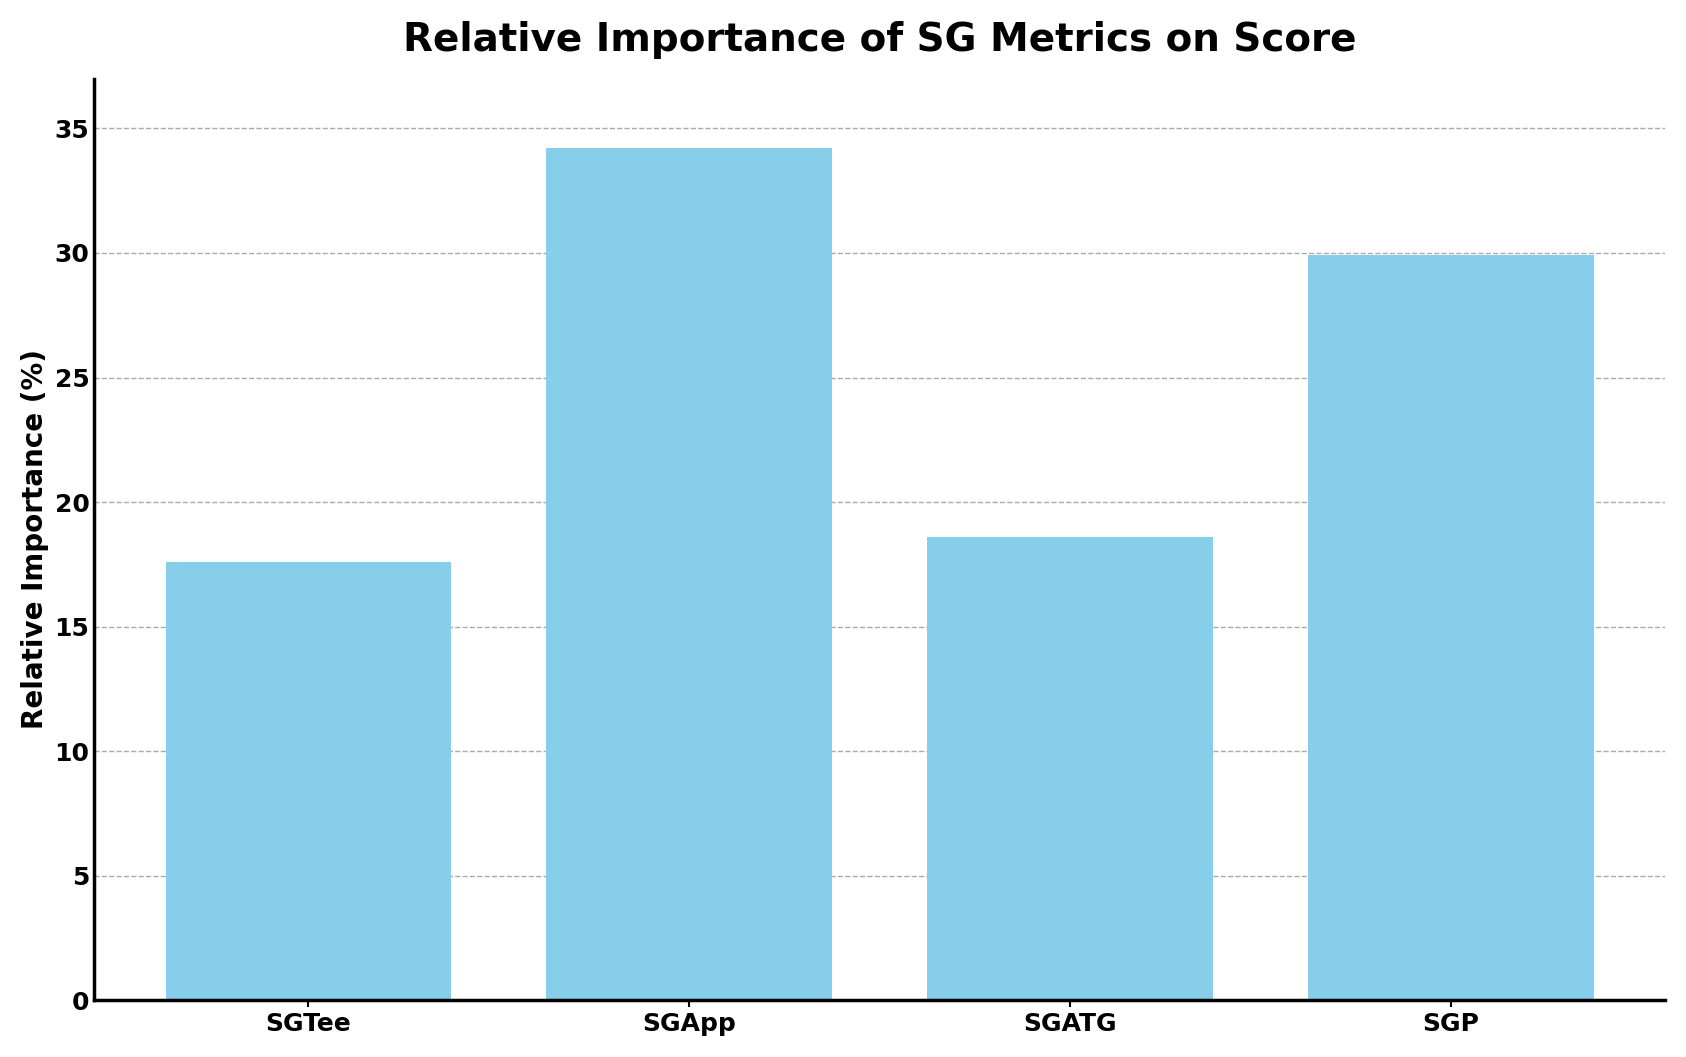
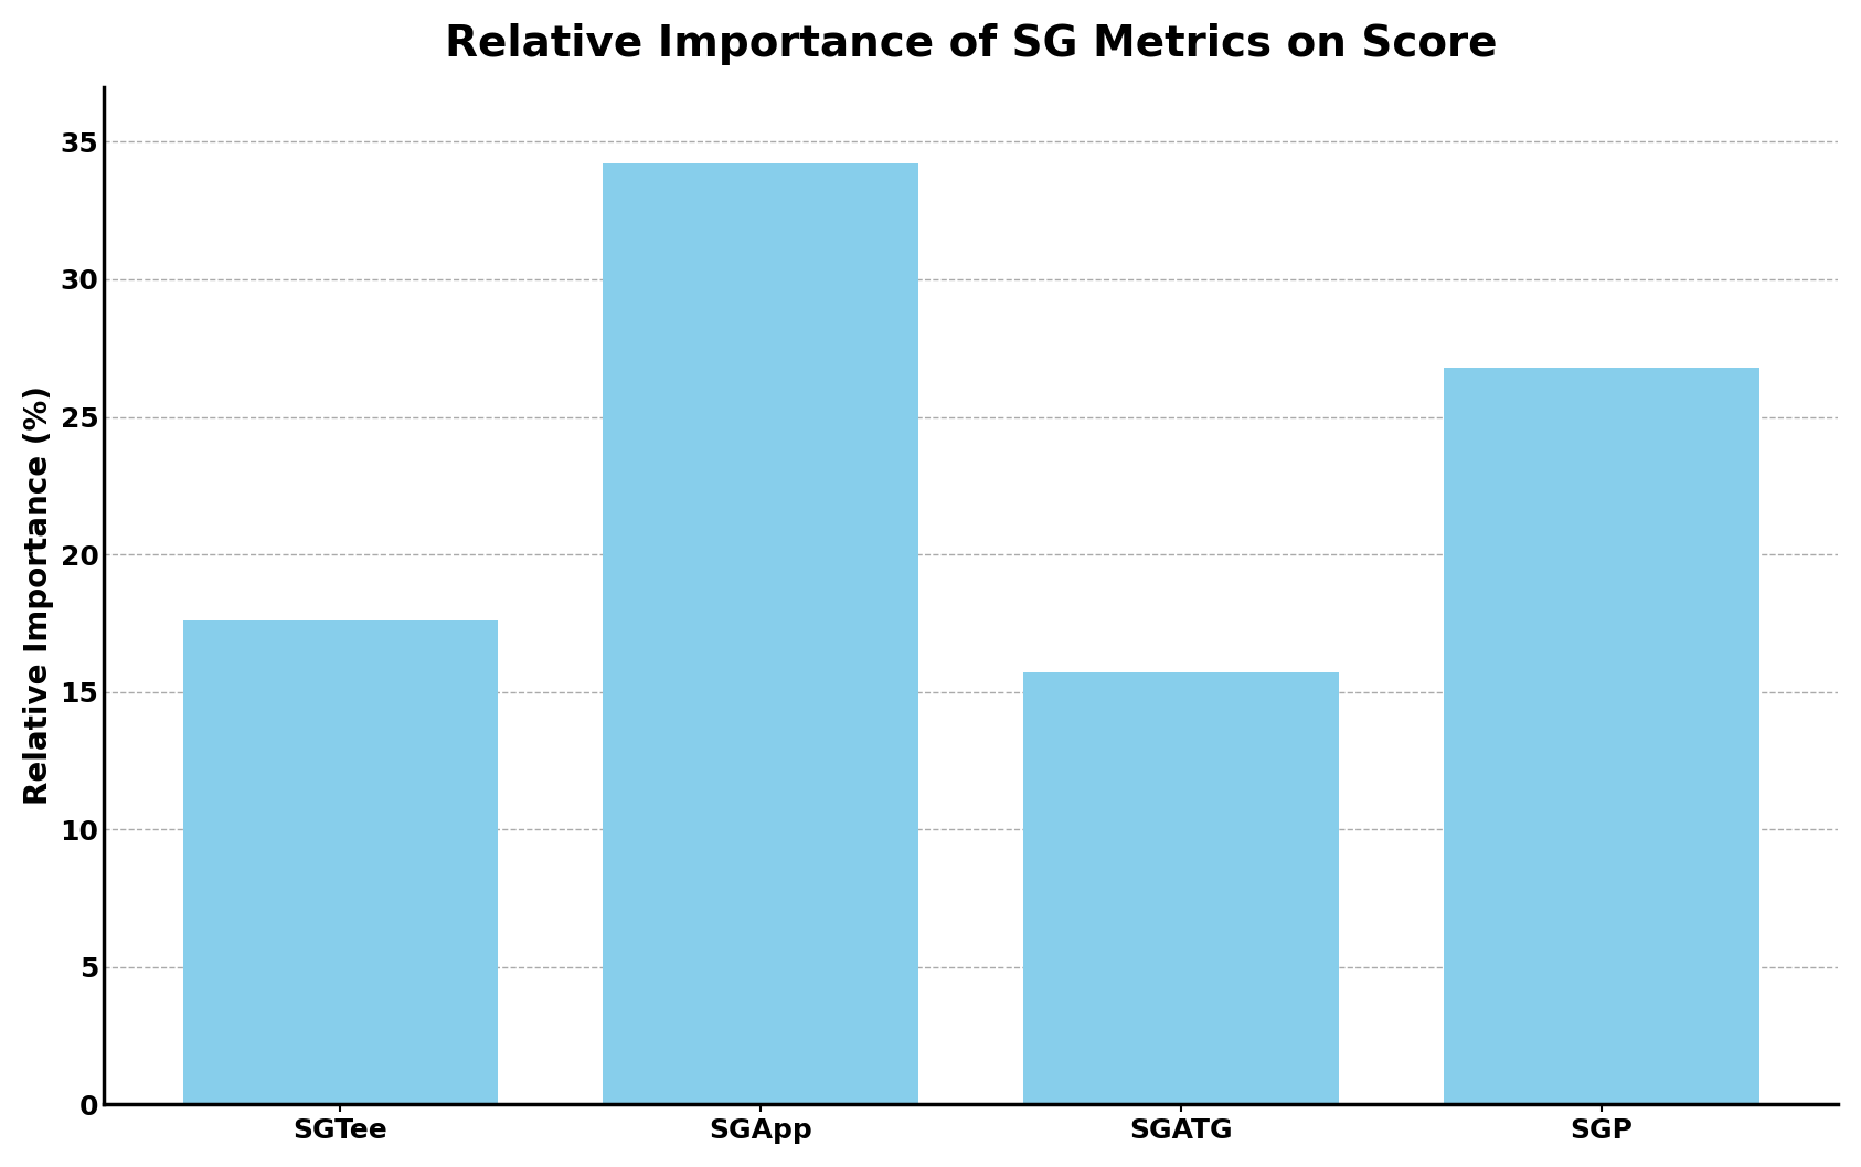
SGATG: 18.6 -> 15.7
SGP: 29.9 -> 26.8
